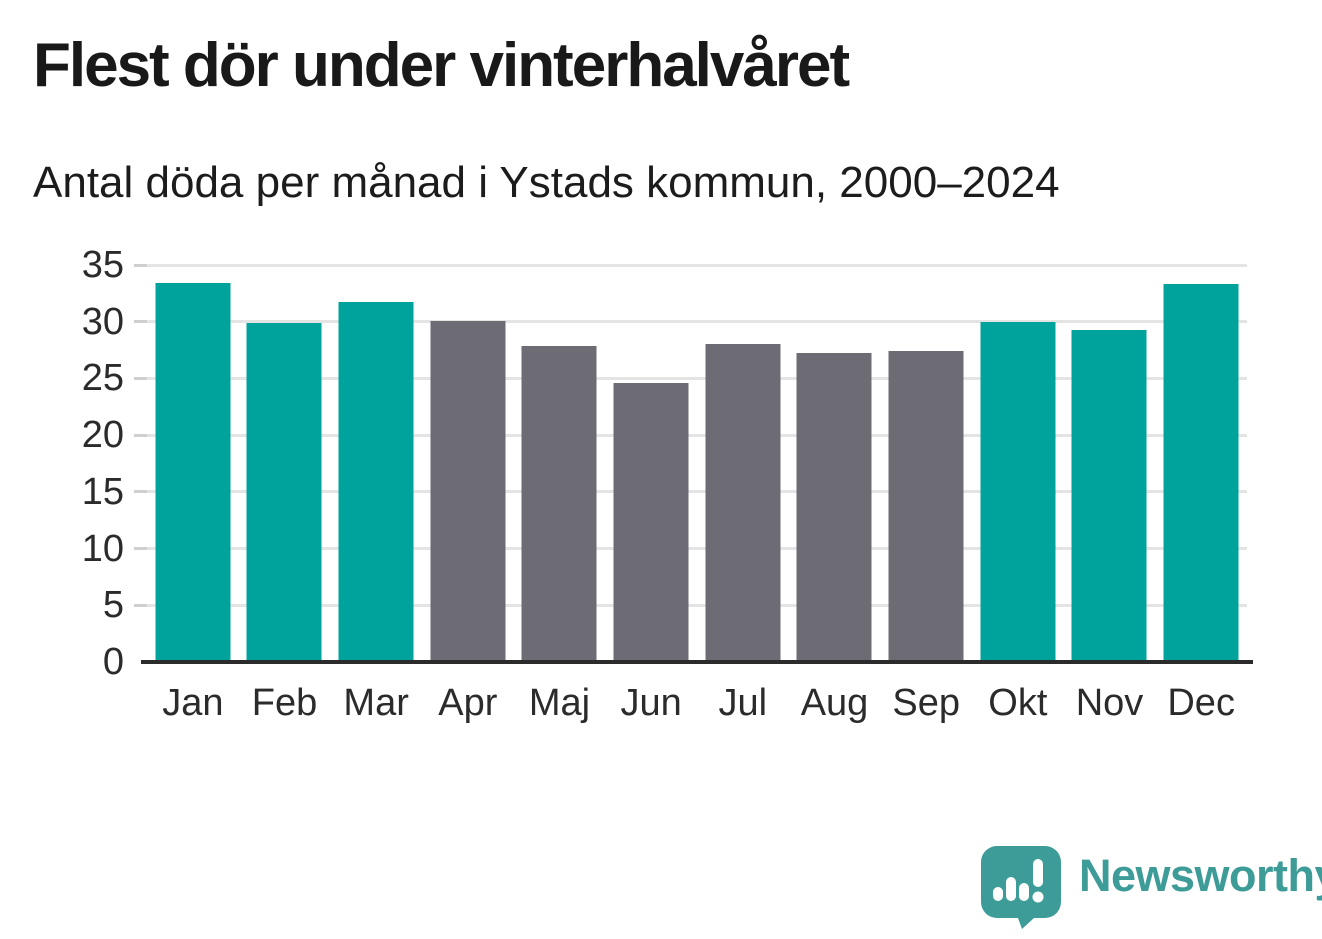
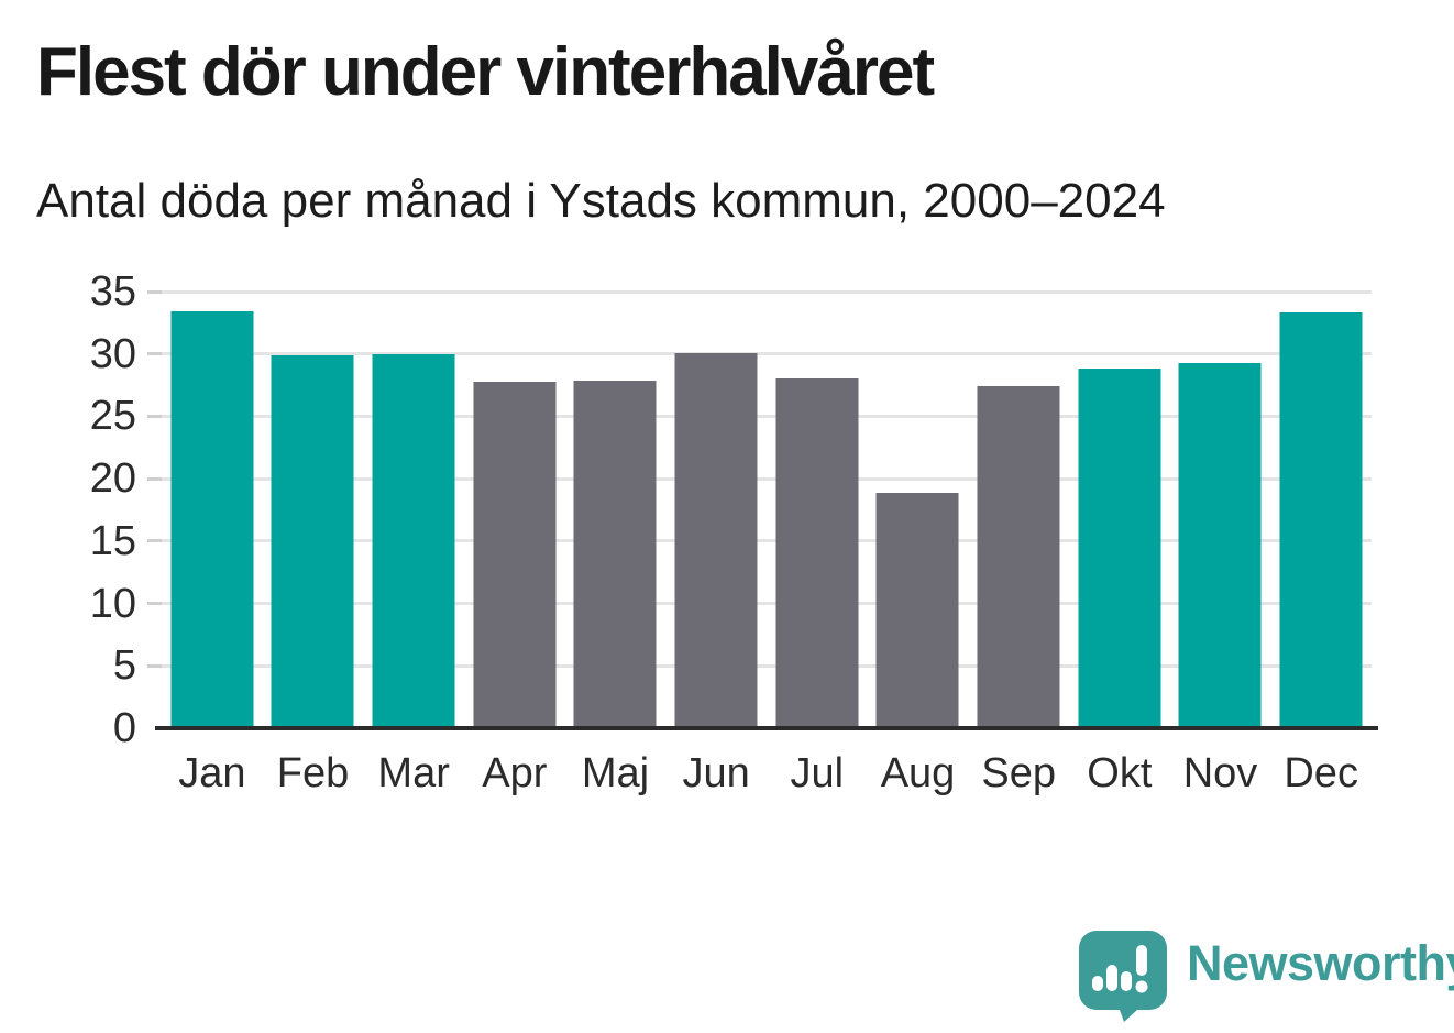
Mar: 31.7 -> 30.0
Apr: 30.1 -> 27.8
Jun: 24.6 -> 30.1
Aug: 27.2 -> 18.9
Okt: 30.0 -> 28.8
